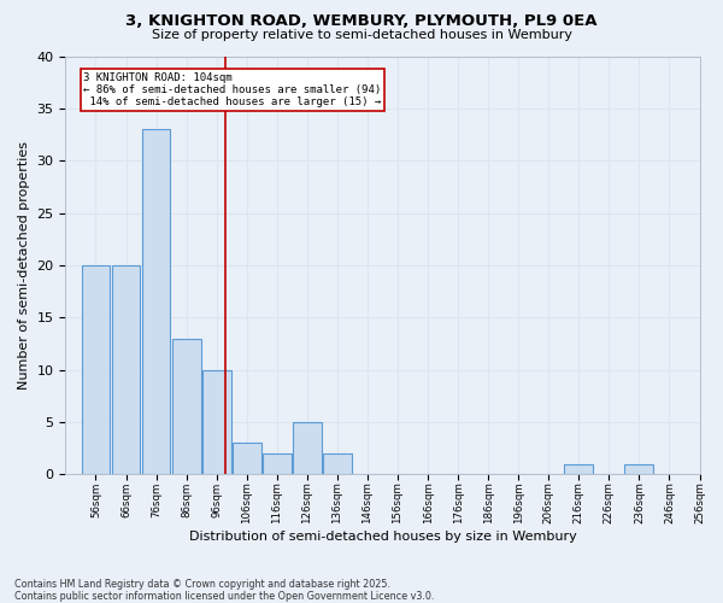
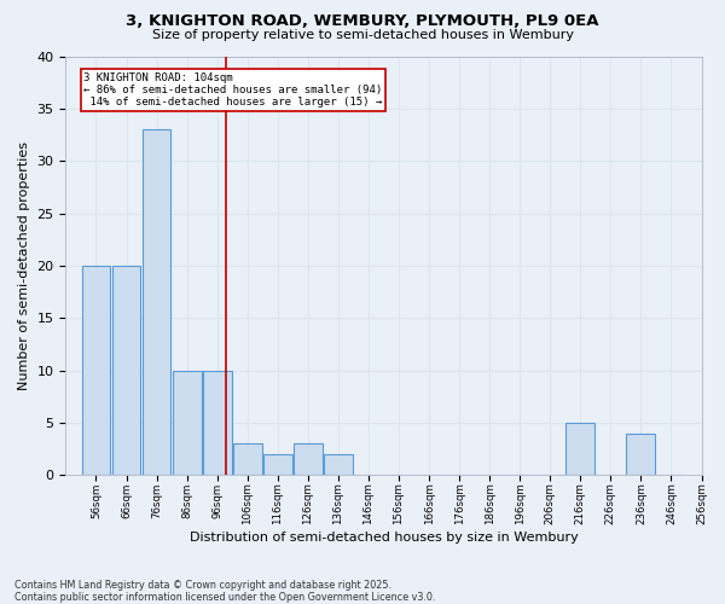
86sqm: 13 -> 10
126sqm: 5 -> 3
216sqm: 1 -> 5
236sqm: 1 -> 4
